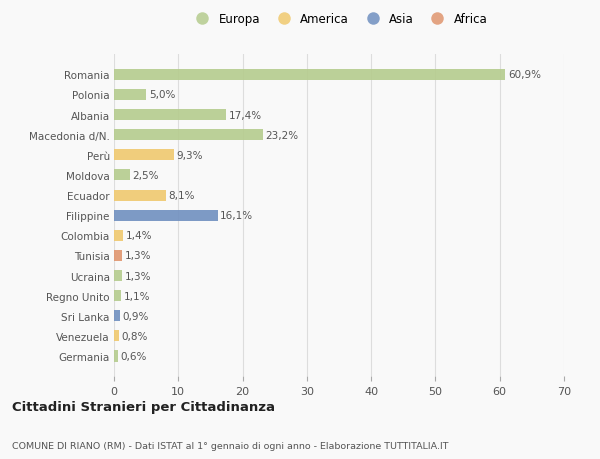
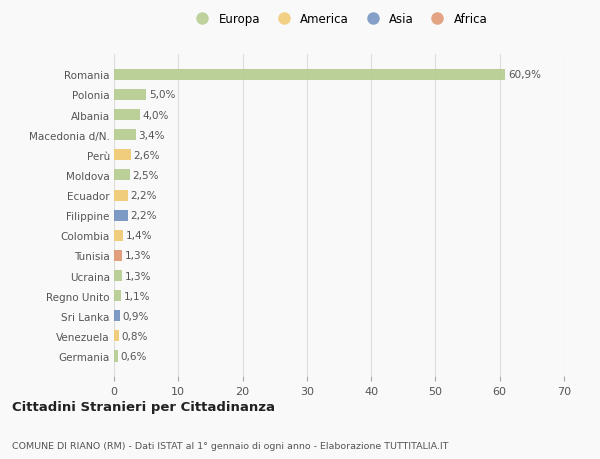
Albania: 17,4% -> 4,0%
Macedonia d/N.: 23,2% -> 3,4%
Perù: 9,3% -> 2,6%
Ecuador: 8,1% -> 2,2%
Filippine: 16,1% -> 2,2%
